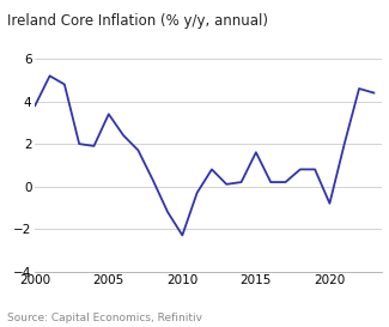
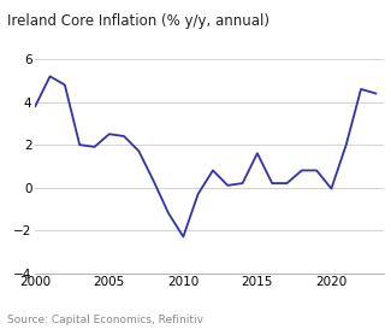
2005: 3.4 -> 2.5
2020: -0.8 -> -0.1
